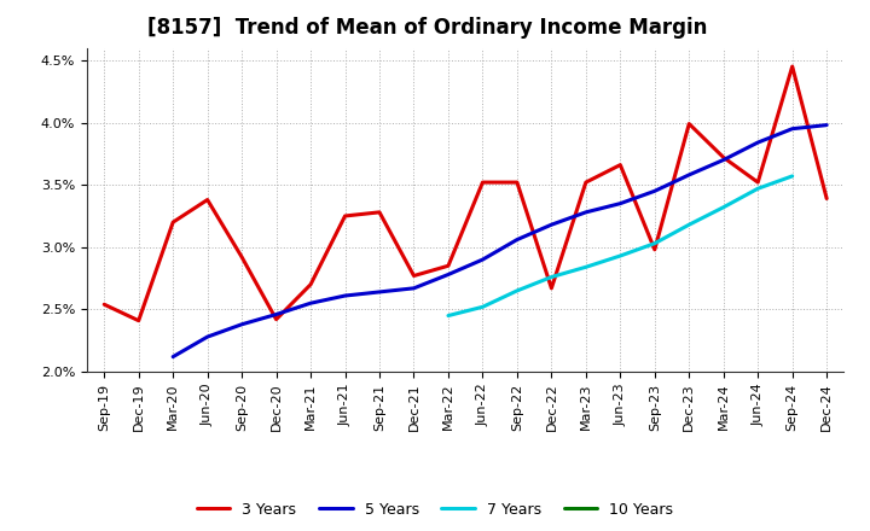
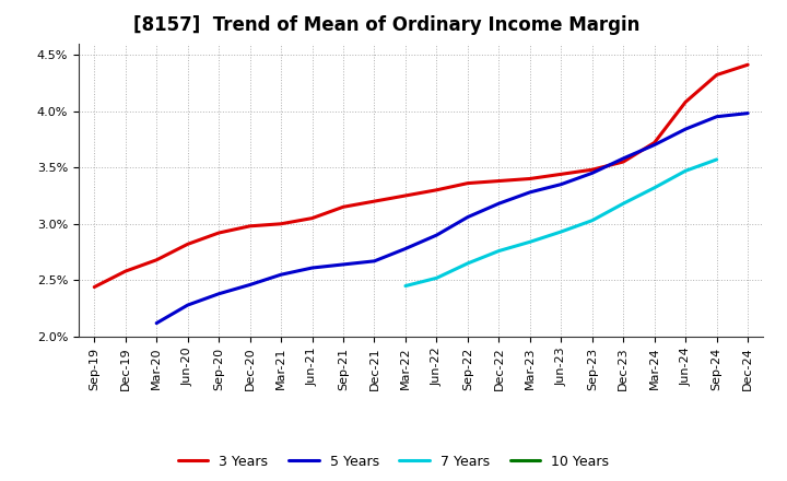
3 Years/Sep-19: 2.54% -> 2.44%
3 Years/Dec-19: 2.41% -> 2.58%
3 Years/Mar-20: 3.20% -> 2.68%
3 Years/Jun-20: 3.38% -> 2.82%
3 Years/Dec-20: 2.42% -> 2.98%
3 Years/Mar-21: 2.70% -> 3.00%
3 Years/Jun-21: 3.25% -> 3.05%
3 Years/Sep-21: 3.28% -> 3.15%
3 Years/Dec-21: 2.77% -> 3.20%
3 Years/Mar-22: 2.85% -> 3.25%
3 Years/Jun-22: 3.52% -> 3.30%
3 Years/Sep-22: 3.52% -> 3.36%
3 Years/Dec-22: 2.67% -> 3.38%
3 Years/Mar-23: 3.52% -> 3.40%
3 Years/Jun-23: 3.66% -> 3.44%
3 Years/Sep-23: 2.98% -> 3.48%
3 Years/Dec-23: 3.99% -> 3.55%
3 Years/Jun-24: 3.52% -> 4.08%
3 Years/Sep-24: 4.45% -> 4.32%
3 Years/Dec-24: 3.39% -> 4.41%
